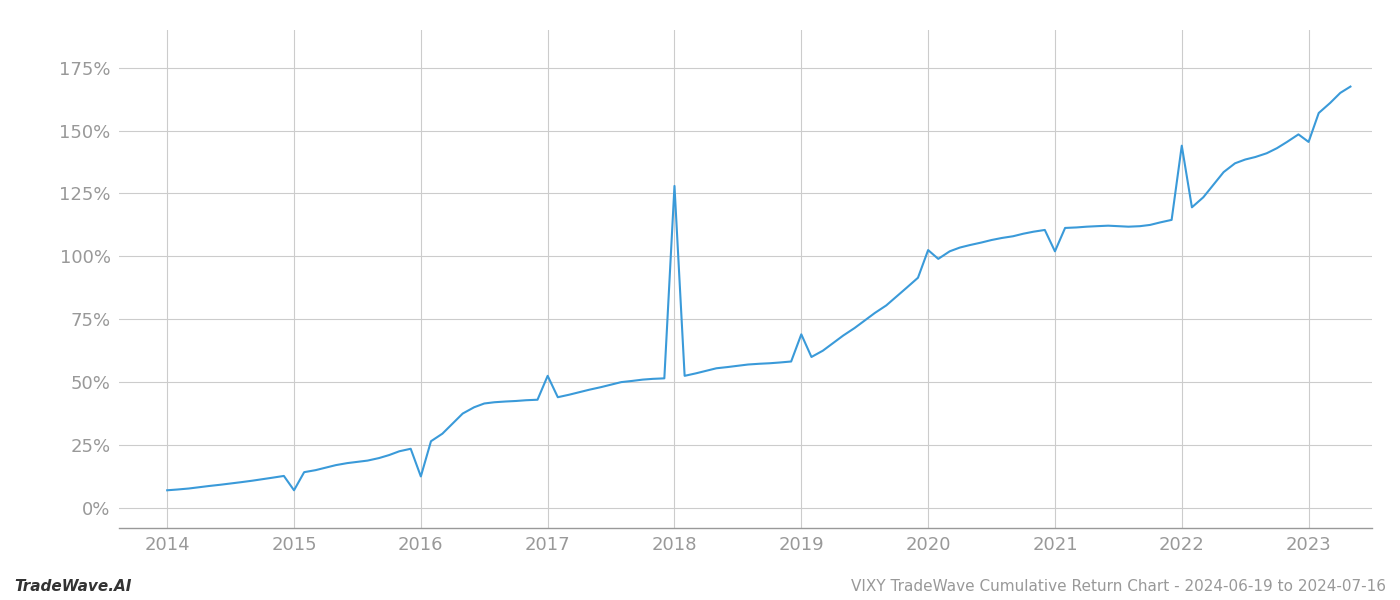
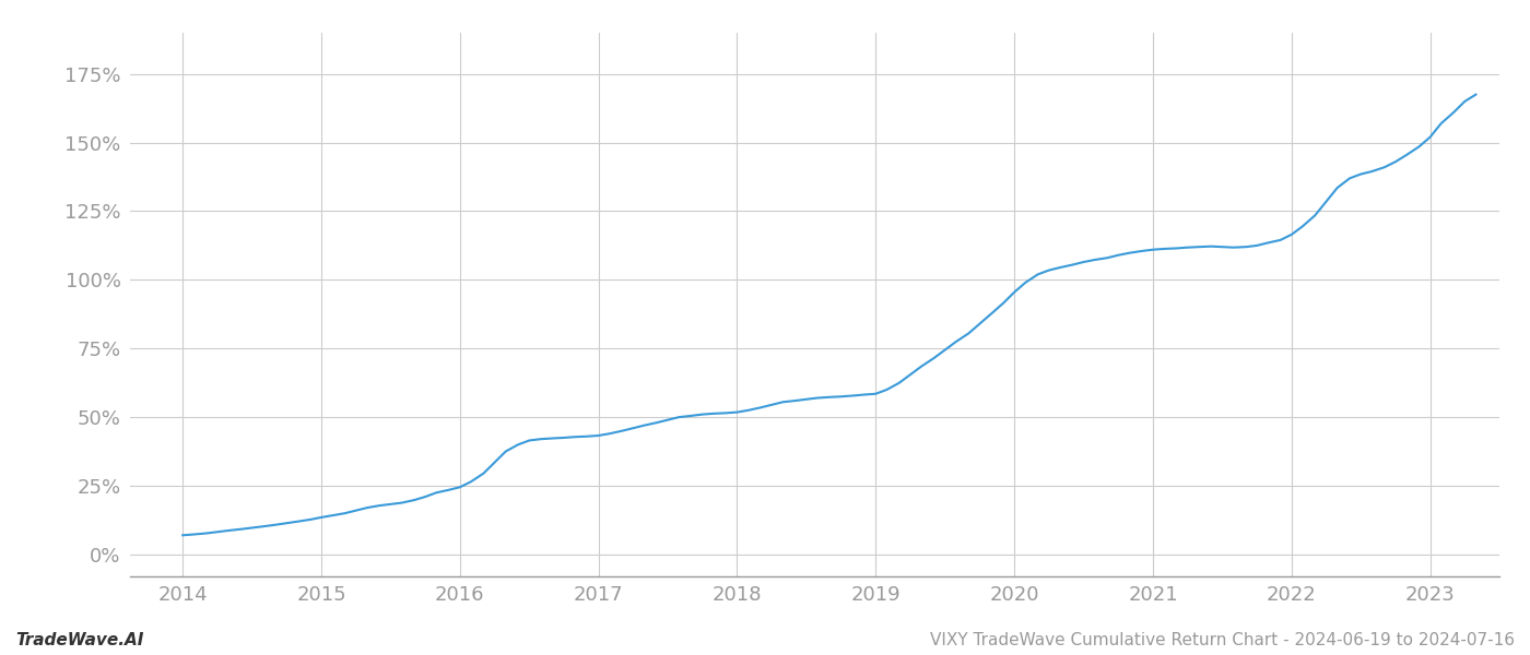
2015: 7.0% -> 13.5%
2016: 12.5% -> 24.5%
2017: 52.5% -> 43.3%
2018: 128.0% -> 51.8%
2019: 69.0% -> 58.5%
2020: 102.5% -> 95.5%
2021: 102.0% -> 111.0%
2022: 144.0% -> 116.5%
2023: 145.5% -> 152.0%
